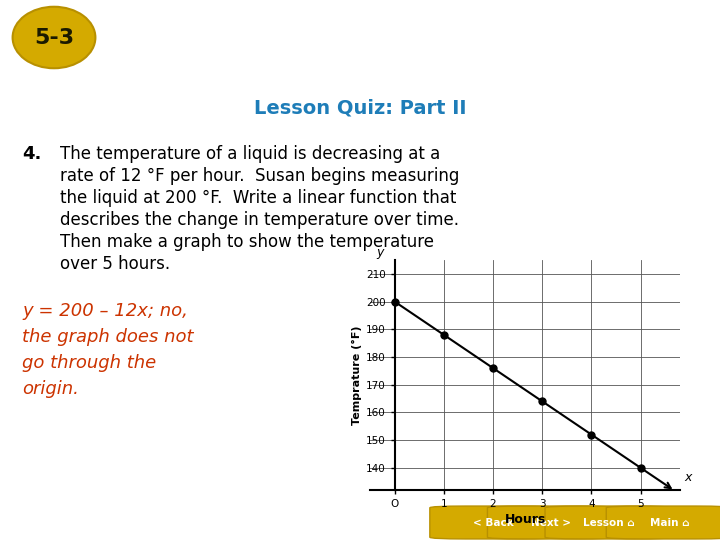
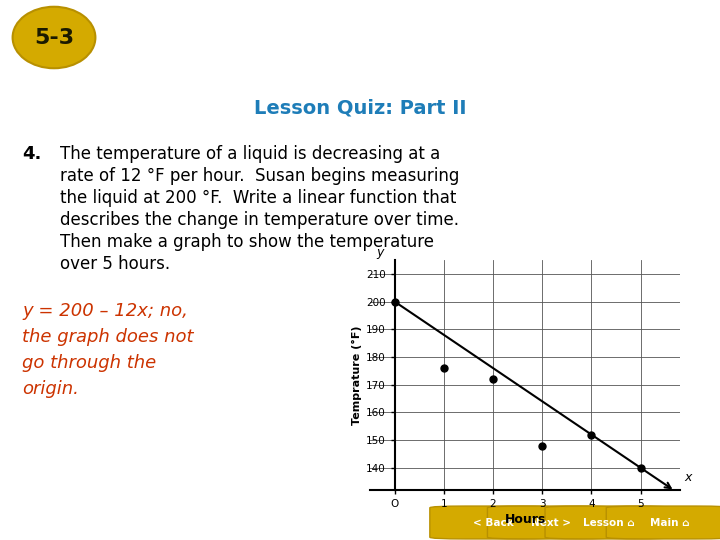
1: 188 -> 176
2: 176 -> 172
3: 164 -> 148
